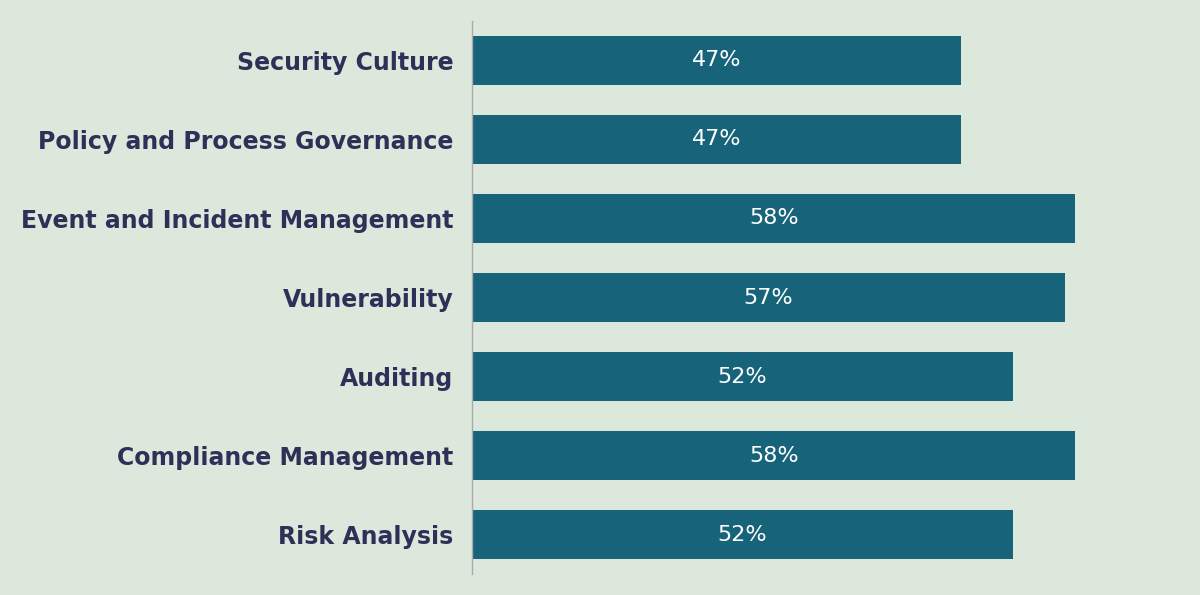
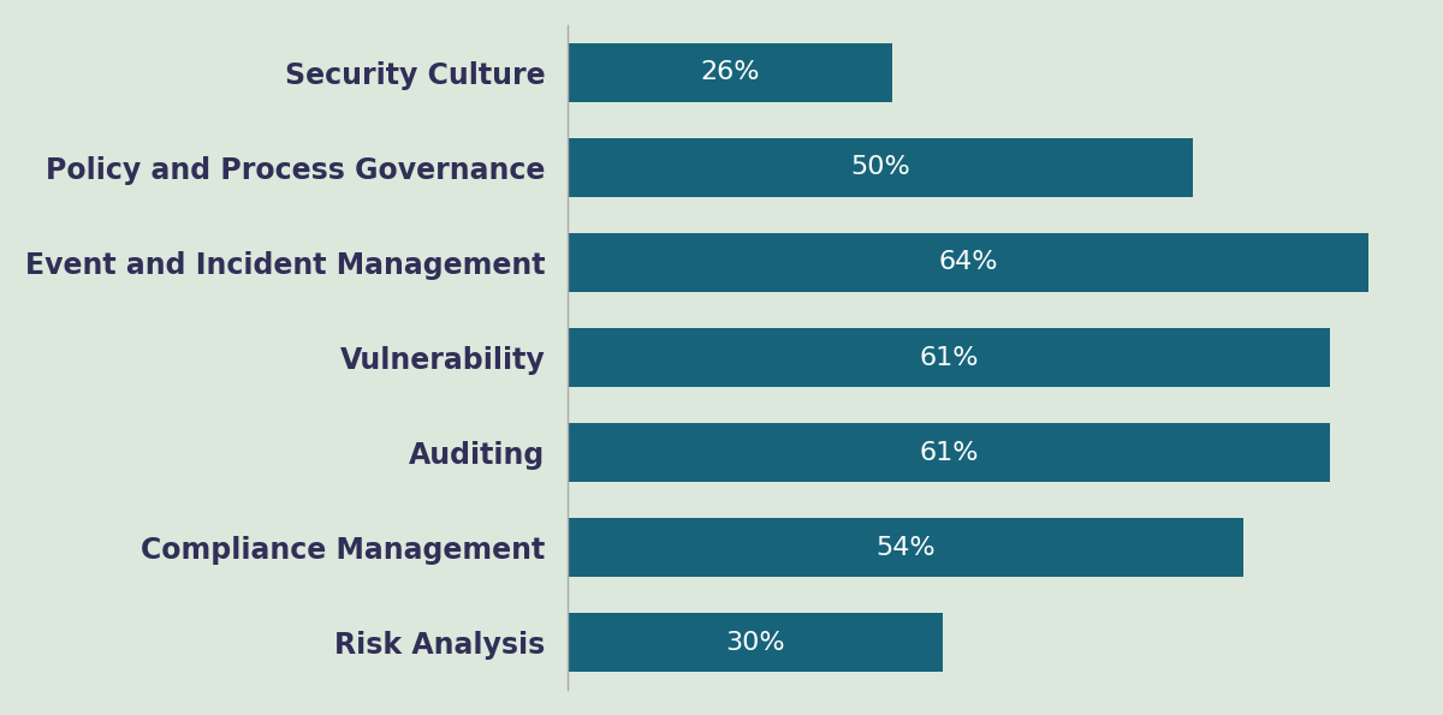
Security Culture: 47% -> 26%
Policy and Process Governance: 47% -> 50%
Event and Incident Management: 58% -> 64%
Vulnerability: 57% -> 61%
Auditing: 52% -> 61%
Compliance Management: 58% -> 54%
Risk Analysis: 52% -> 30%
